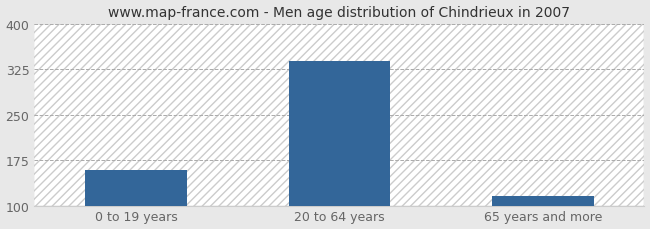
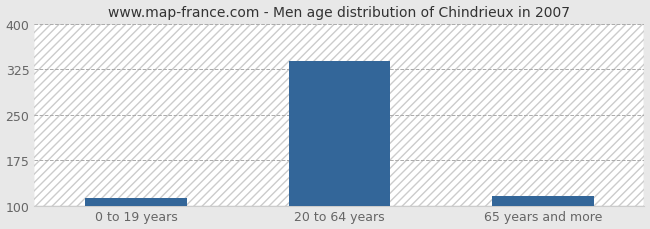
0 to 19 years: 158 -> 113
